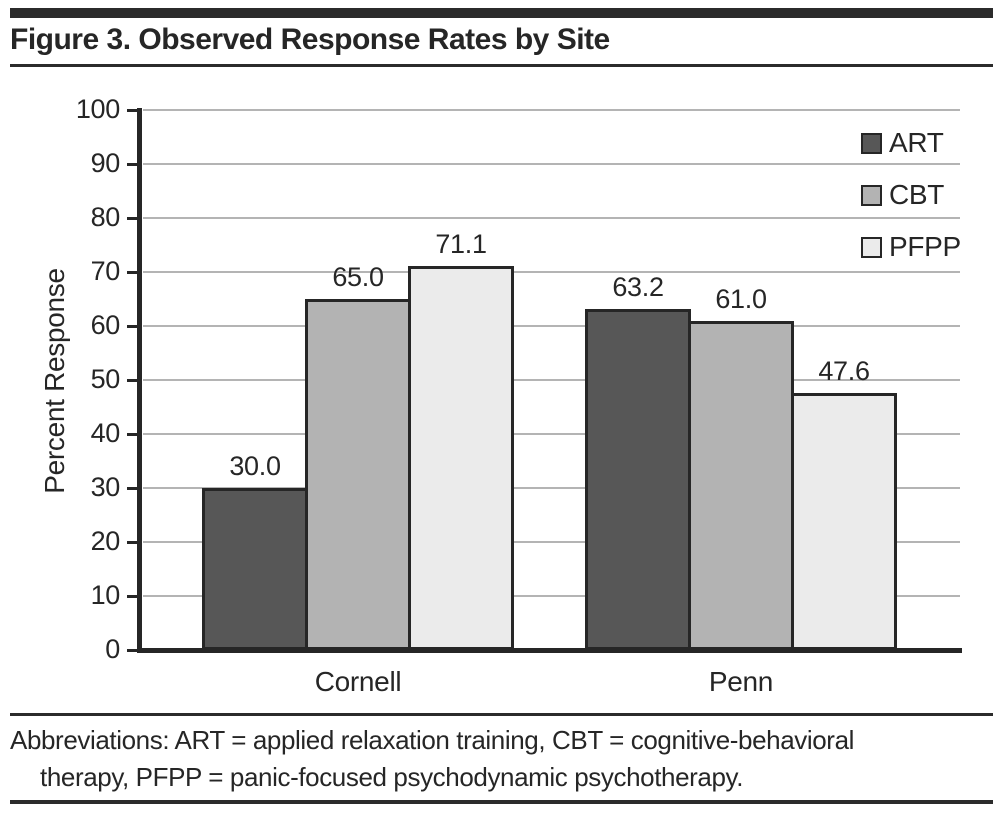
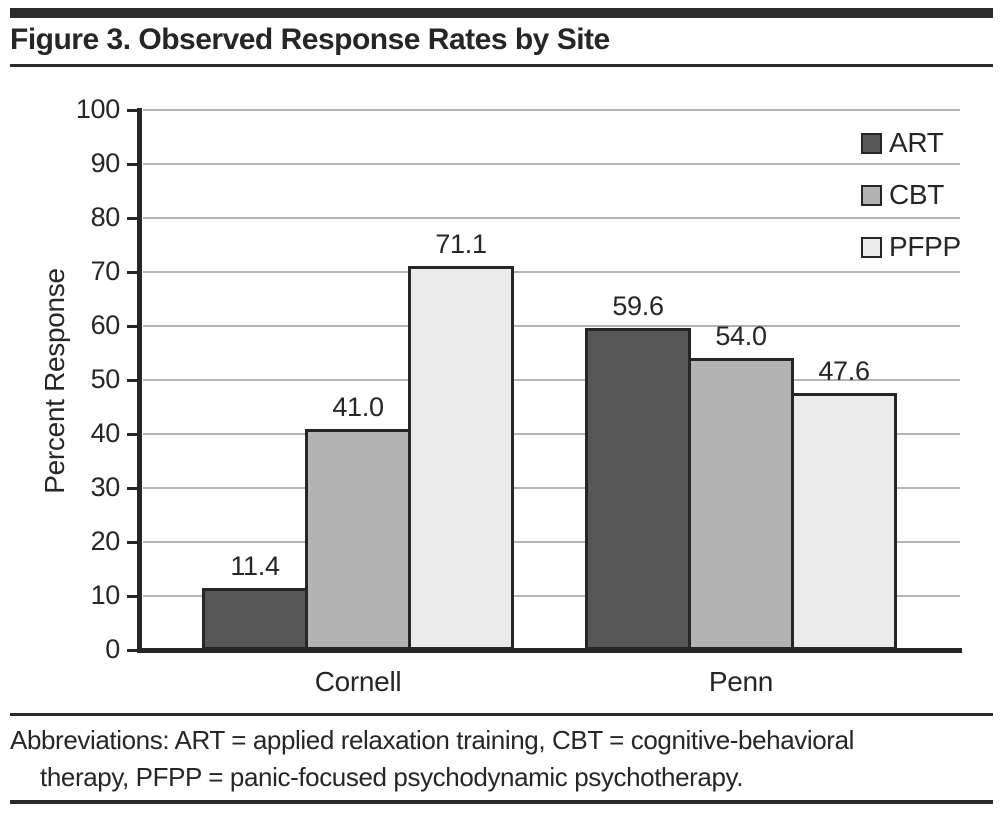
ART/Cornell: 30.0 -> 11.4
CBT/Cornell: 65.0 -> 41.0
ART/Penn: 63.2 -> 59.6
CBT/Penn: 61.0 -> 54.0
